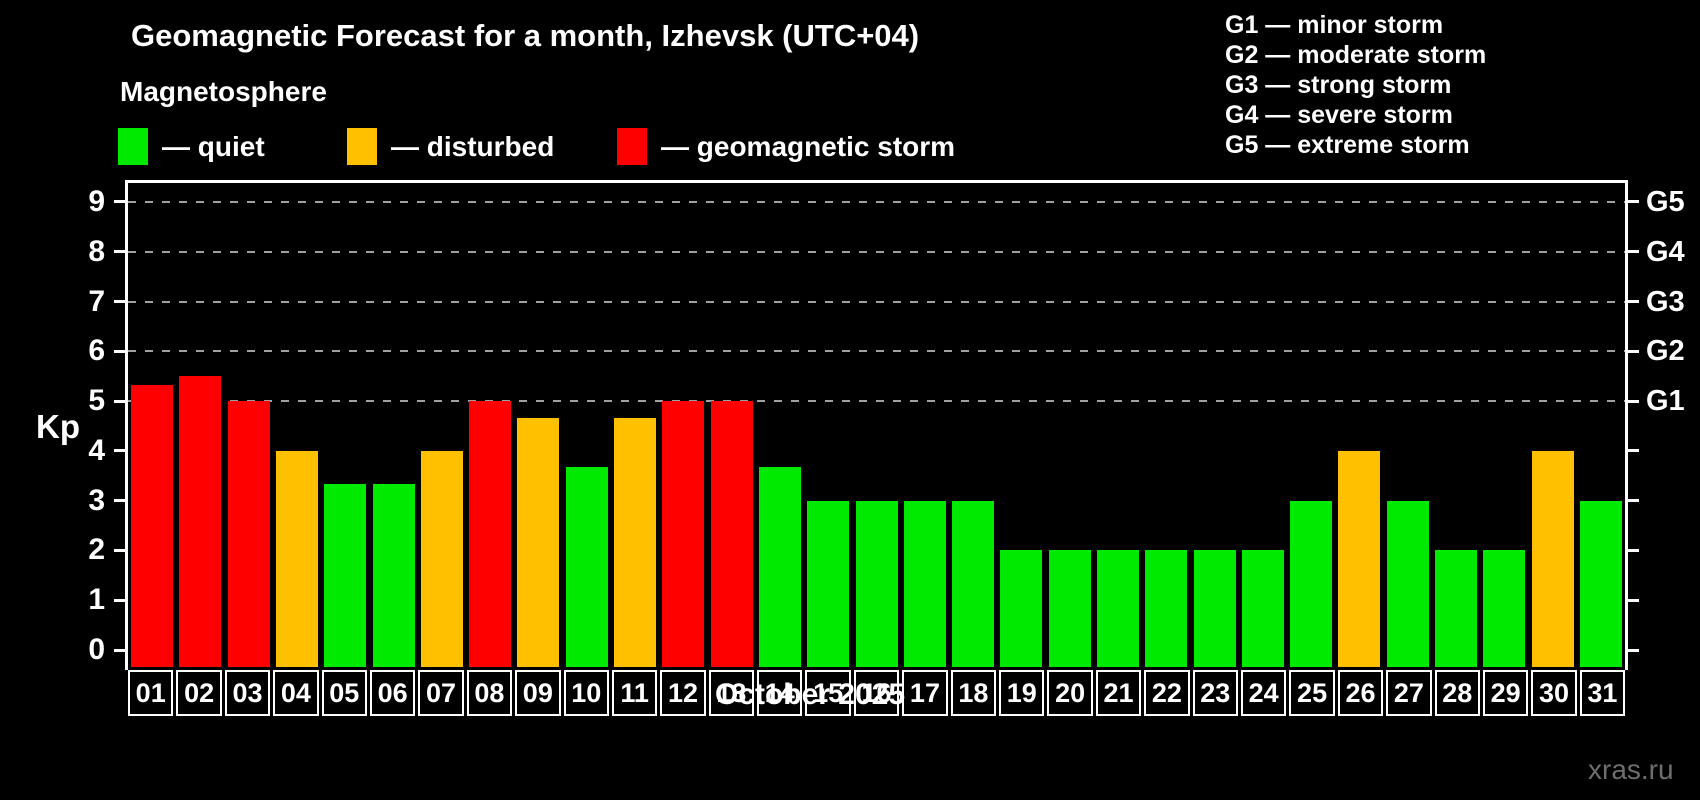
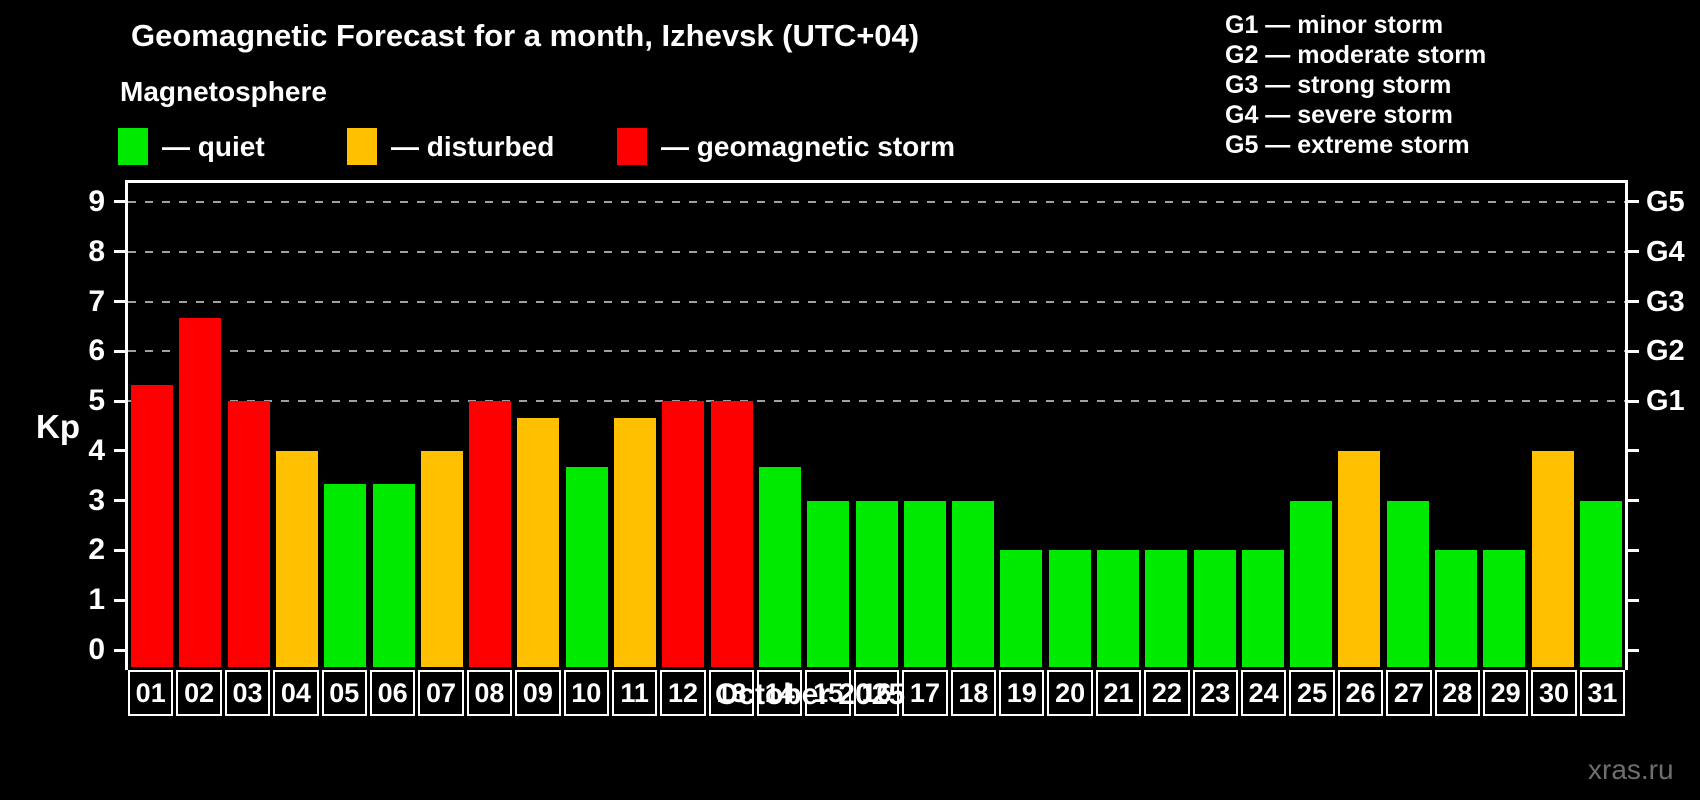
02: 5.5 -> 6.7
